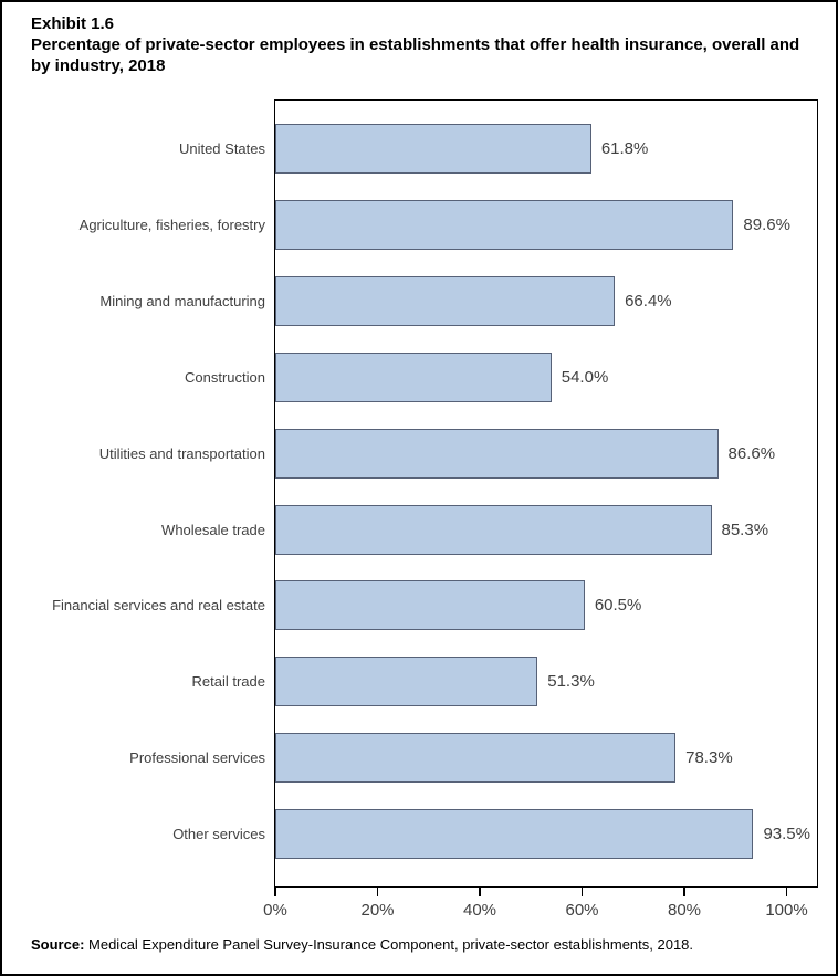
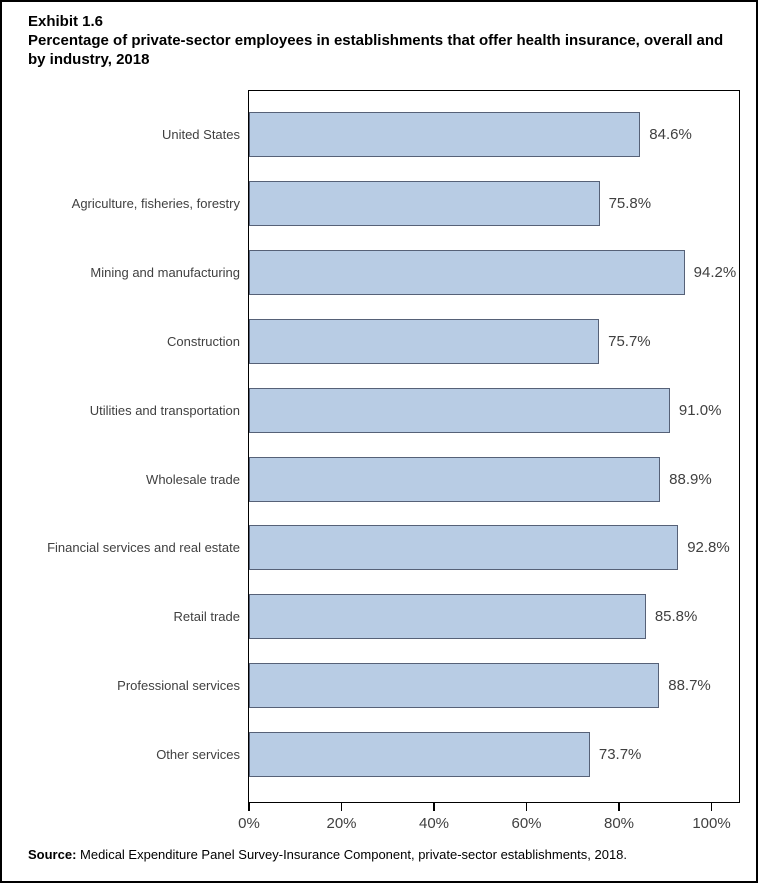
United States: 61.8% -> 84.6%
Agriculture, fisheries, forestry: 89.6% -> 75.8%
Mining and manufacturing: 66.4% -> 94.2%
Construction: 54.0% -> 75.7%
Utilities and transportation: 86.6% -> 91.0%
Wholesale trade: 85.3% -> 88.9%
Financial services and real estate: 60.5% -> 92.8%
Retail trade: 51.3% -> 85.8%
Professional services: 78.3% -> 88.7%
Other services: 93.5% -> 73.7%
